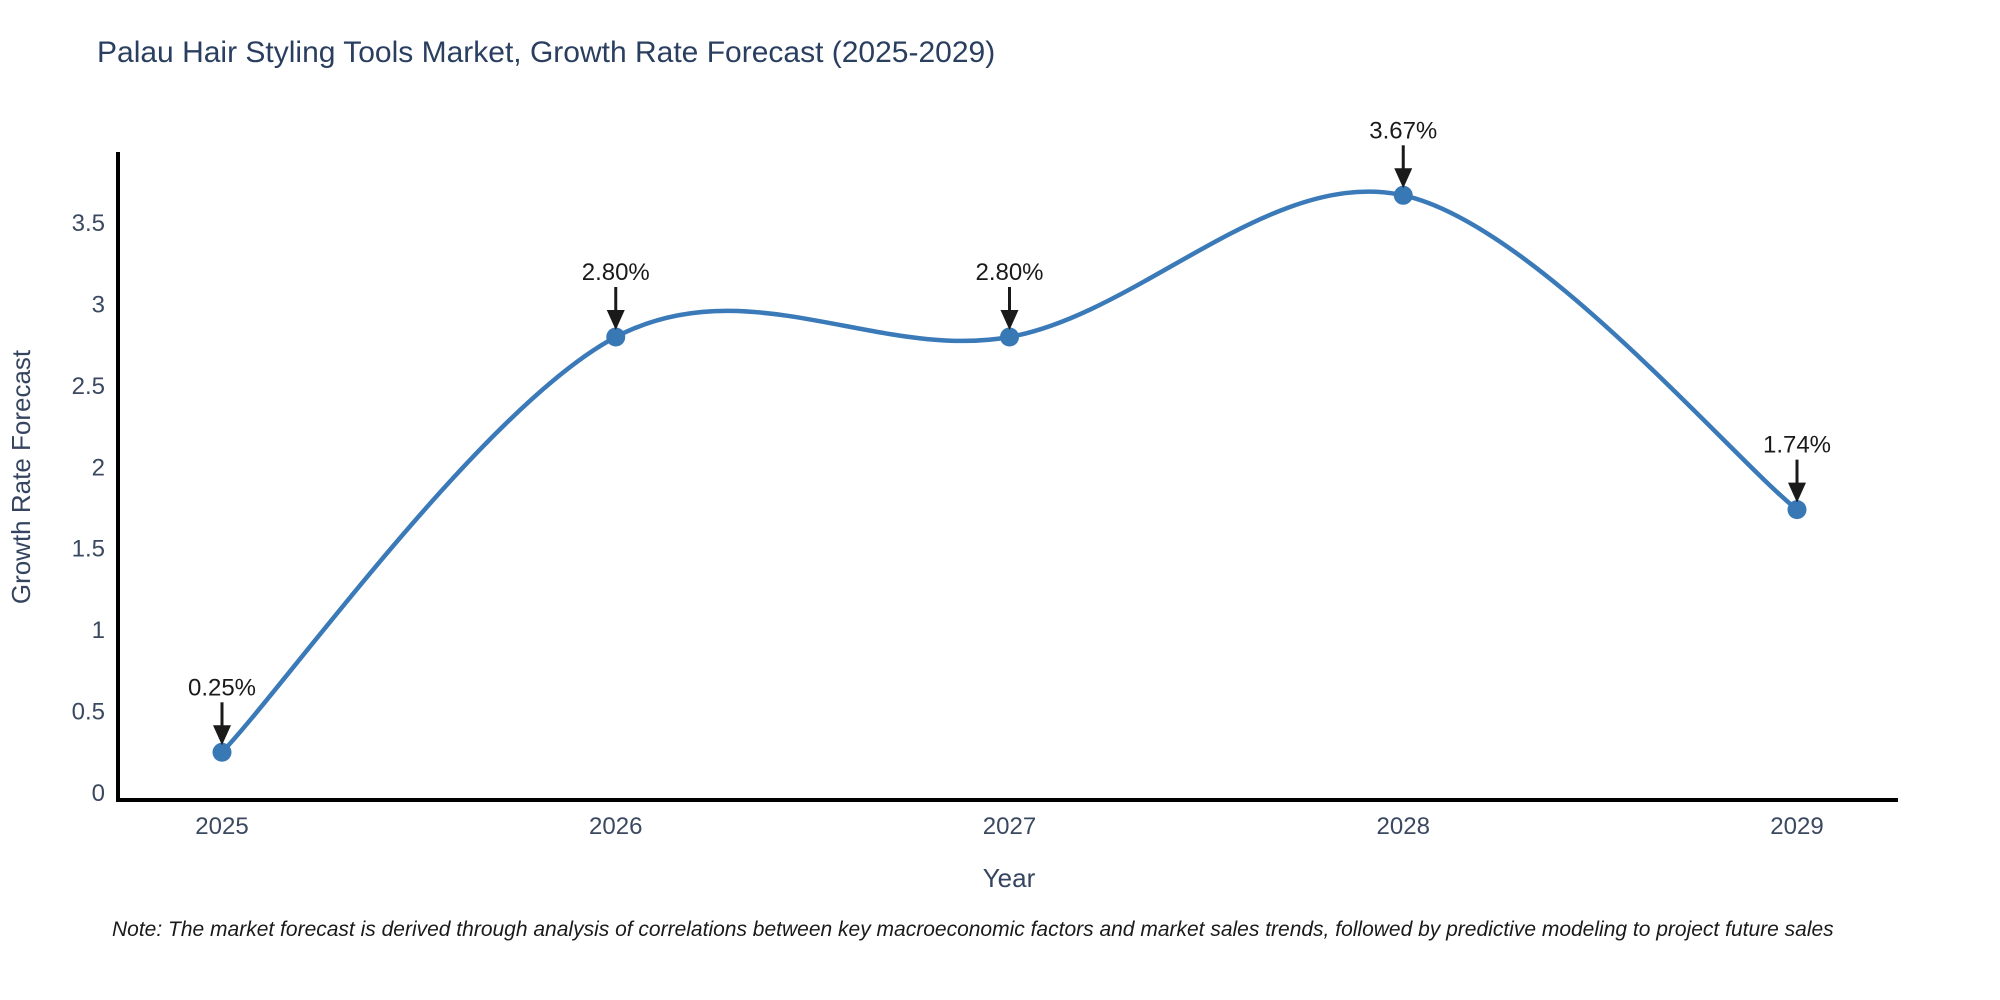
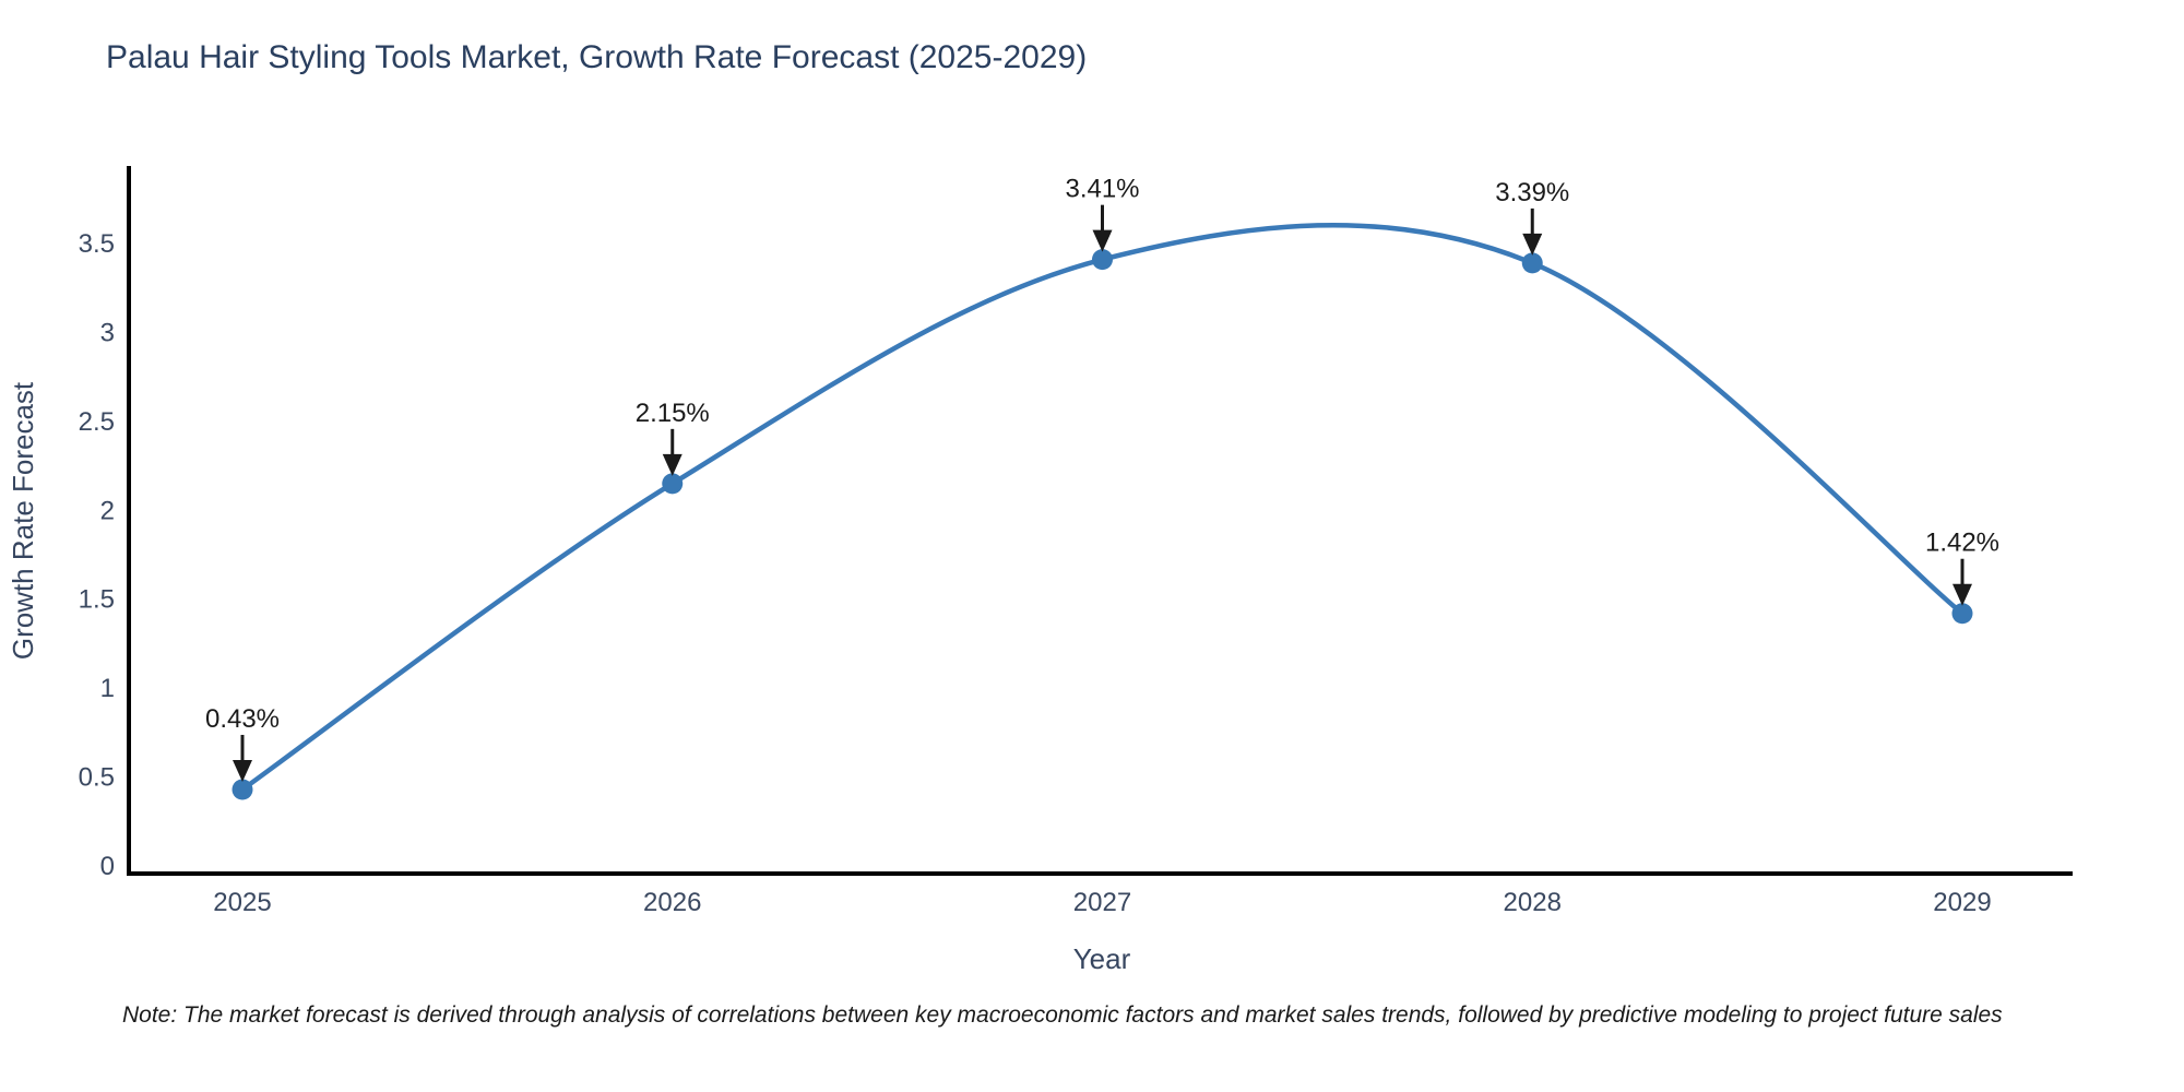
2025: 0.25% -> 0.43%
2026: 2.80% -> 2.15%
2027: 2.80% -> 3.41%
2028: 3.67% -> 3.39%
2029: 1.74% -> 1.42%
